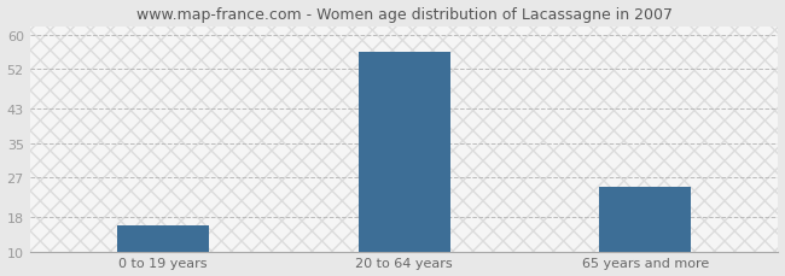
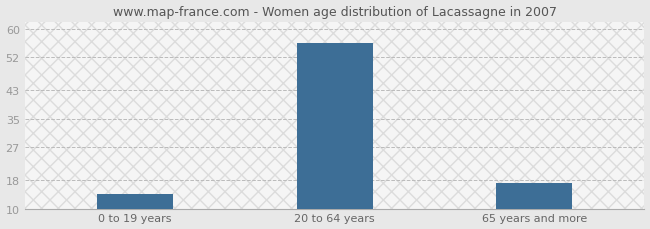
0 to 19 years: 16 -> 14
65 years and more: 25 -> 17
